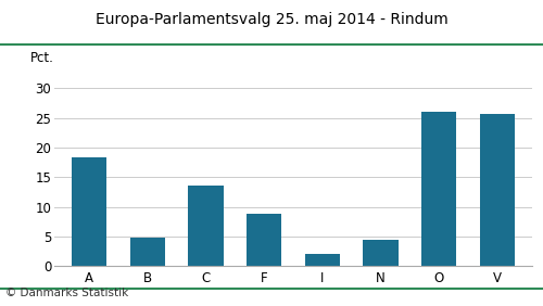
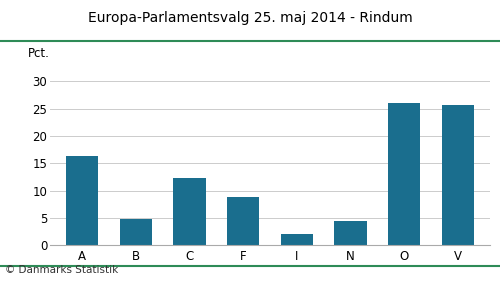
A: 18.4 -> 16.4
C: 13.6 -> 12.3
